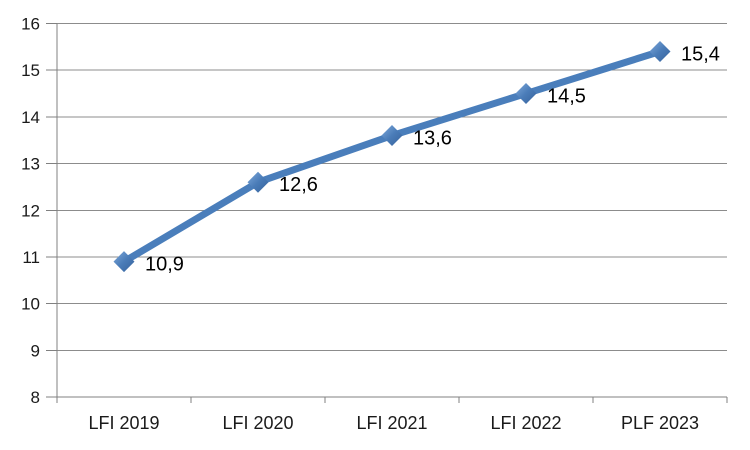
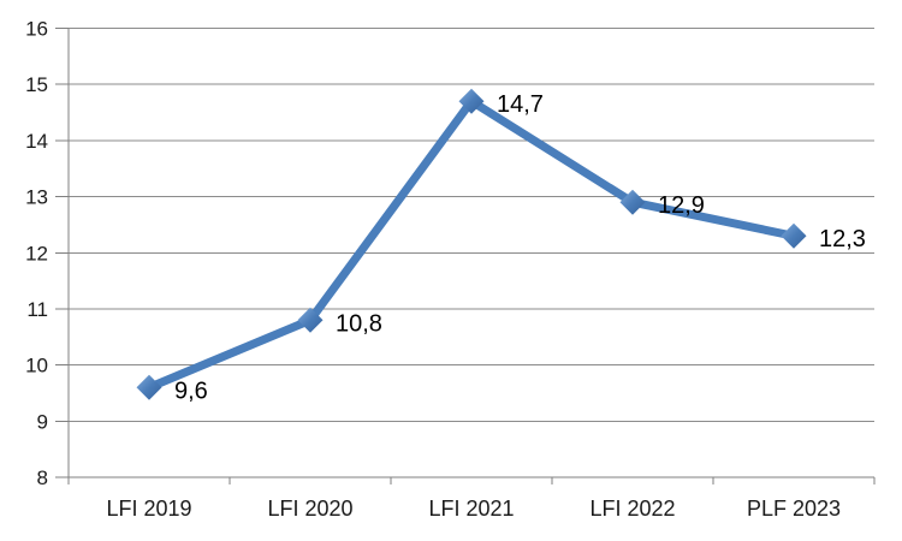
LFI 2019: 10,9 -> 9,6
LFI 2020: 12,6 -> 10,8
LFI 2021: 13,6 -> 14,7
LFI 2022: 14,5 -> 12,9
PLF 2023: 15,4 -> 12,3
